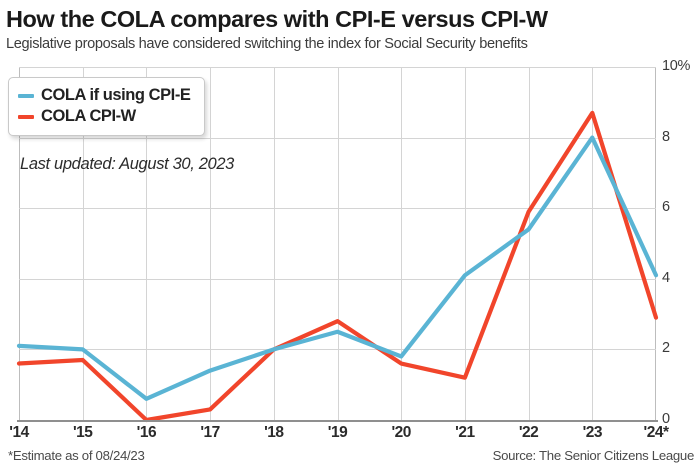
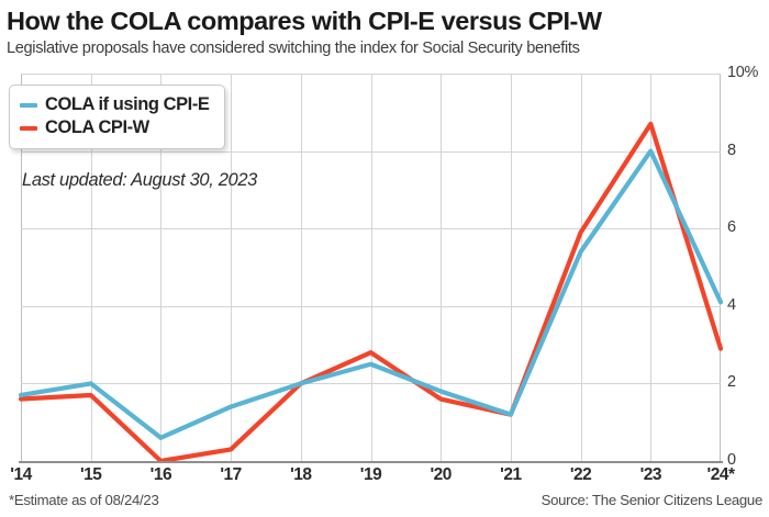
COLA if using CPI-E/'14: 2.1% -> 1.7%
COLA if using CPI-E/'21: 4.1% -> 1.2%
